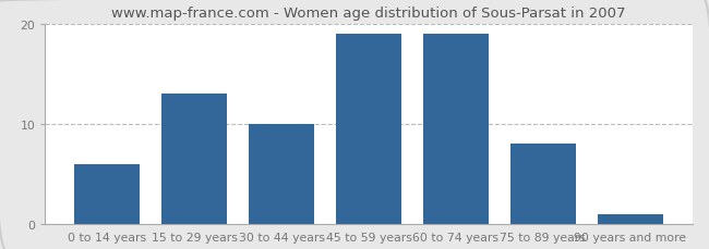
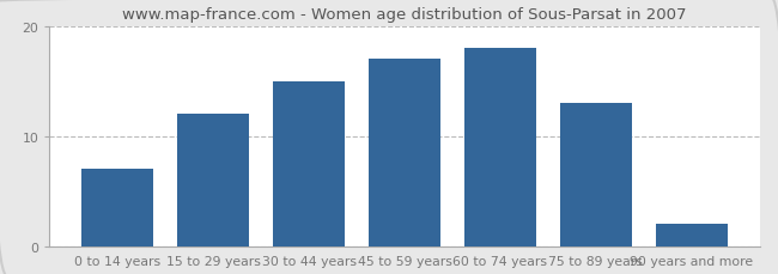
0 to 14 years: 6 -> 7
15 to 29 years: 13 -> 12
30 to 44 years: 10 -> 15
45 to 59 years: 19 -> 17
60 to 74 years: 19 -> 18
75 to 89 years: 8 -> 13
90 years and more: 1 -> 2
